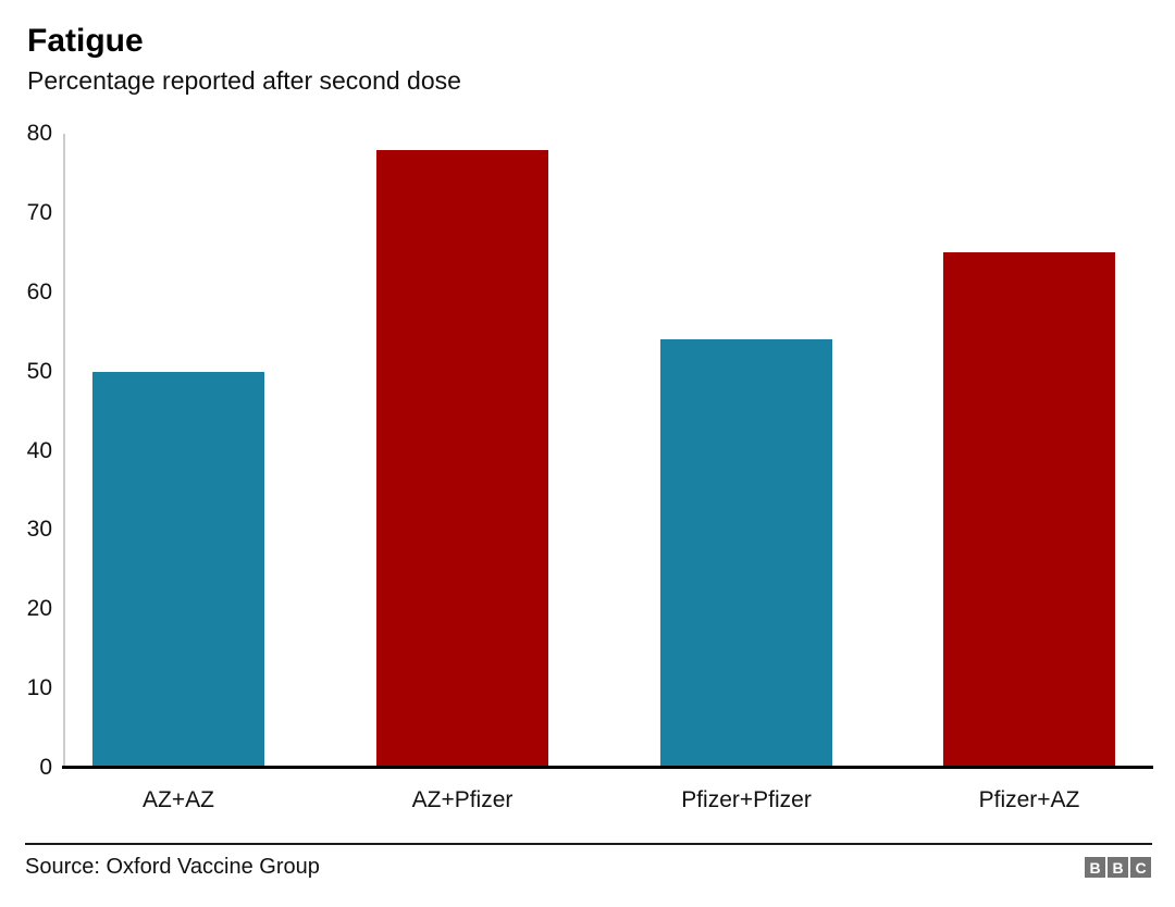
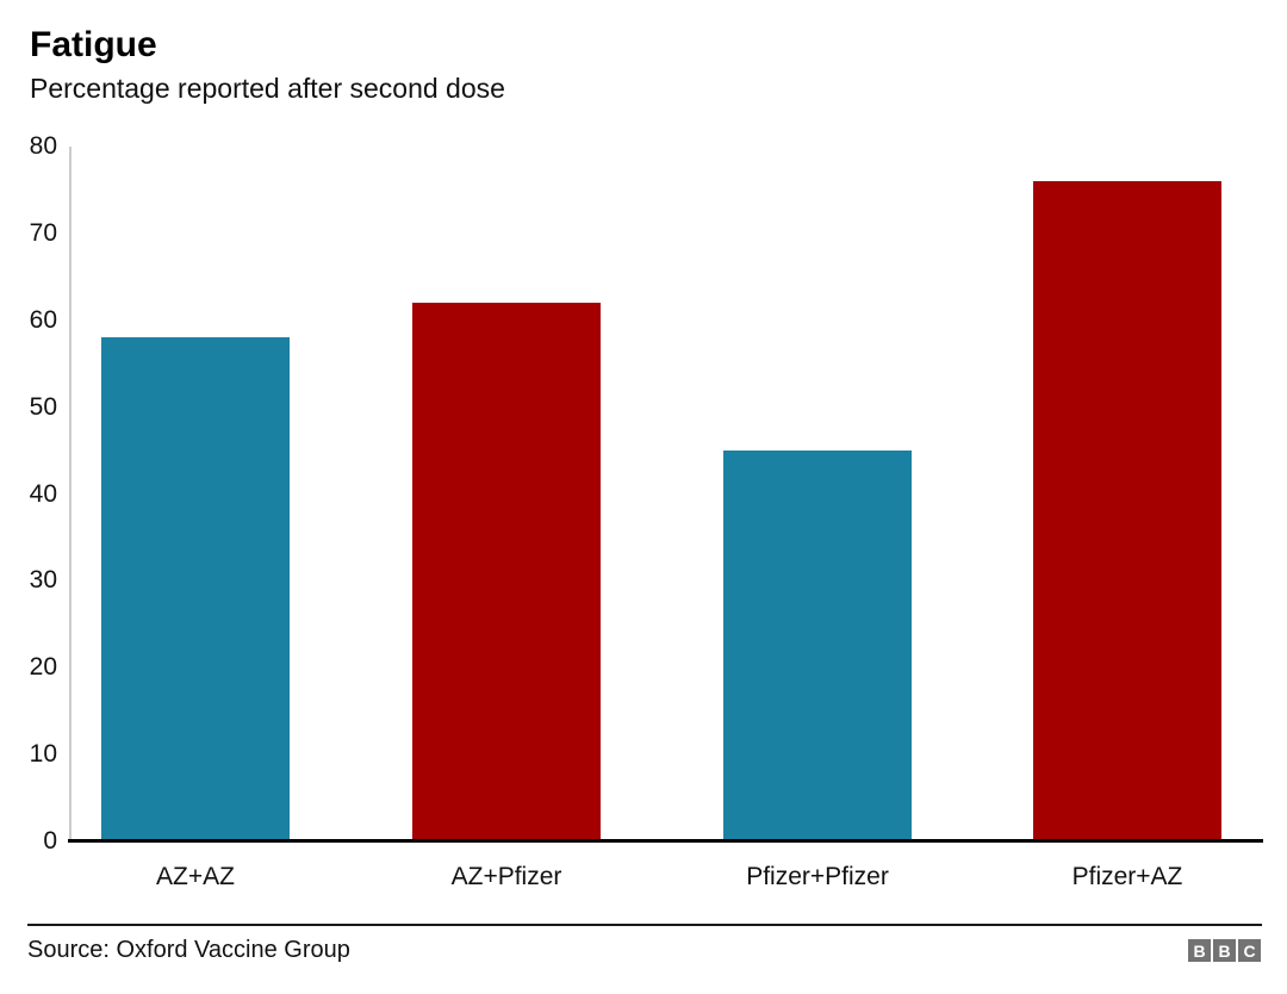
AZ+AZ: 50 -> 58
AZ+Pfizer: 78 -> 62
Pfizer+Pfizer: 54 -> 45
Pfizer+AZ: 65 -> 76
